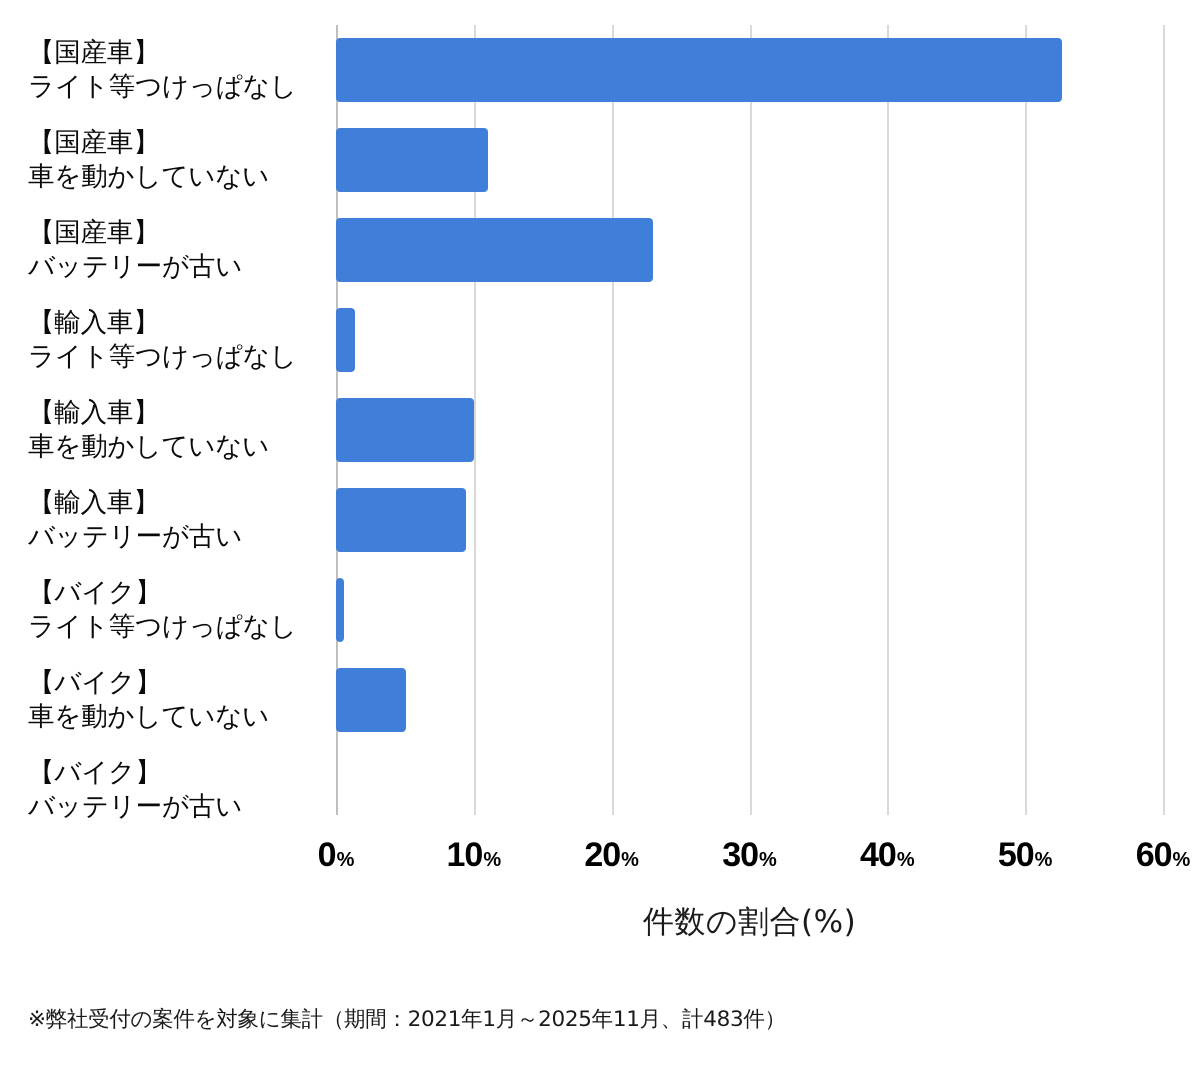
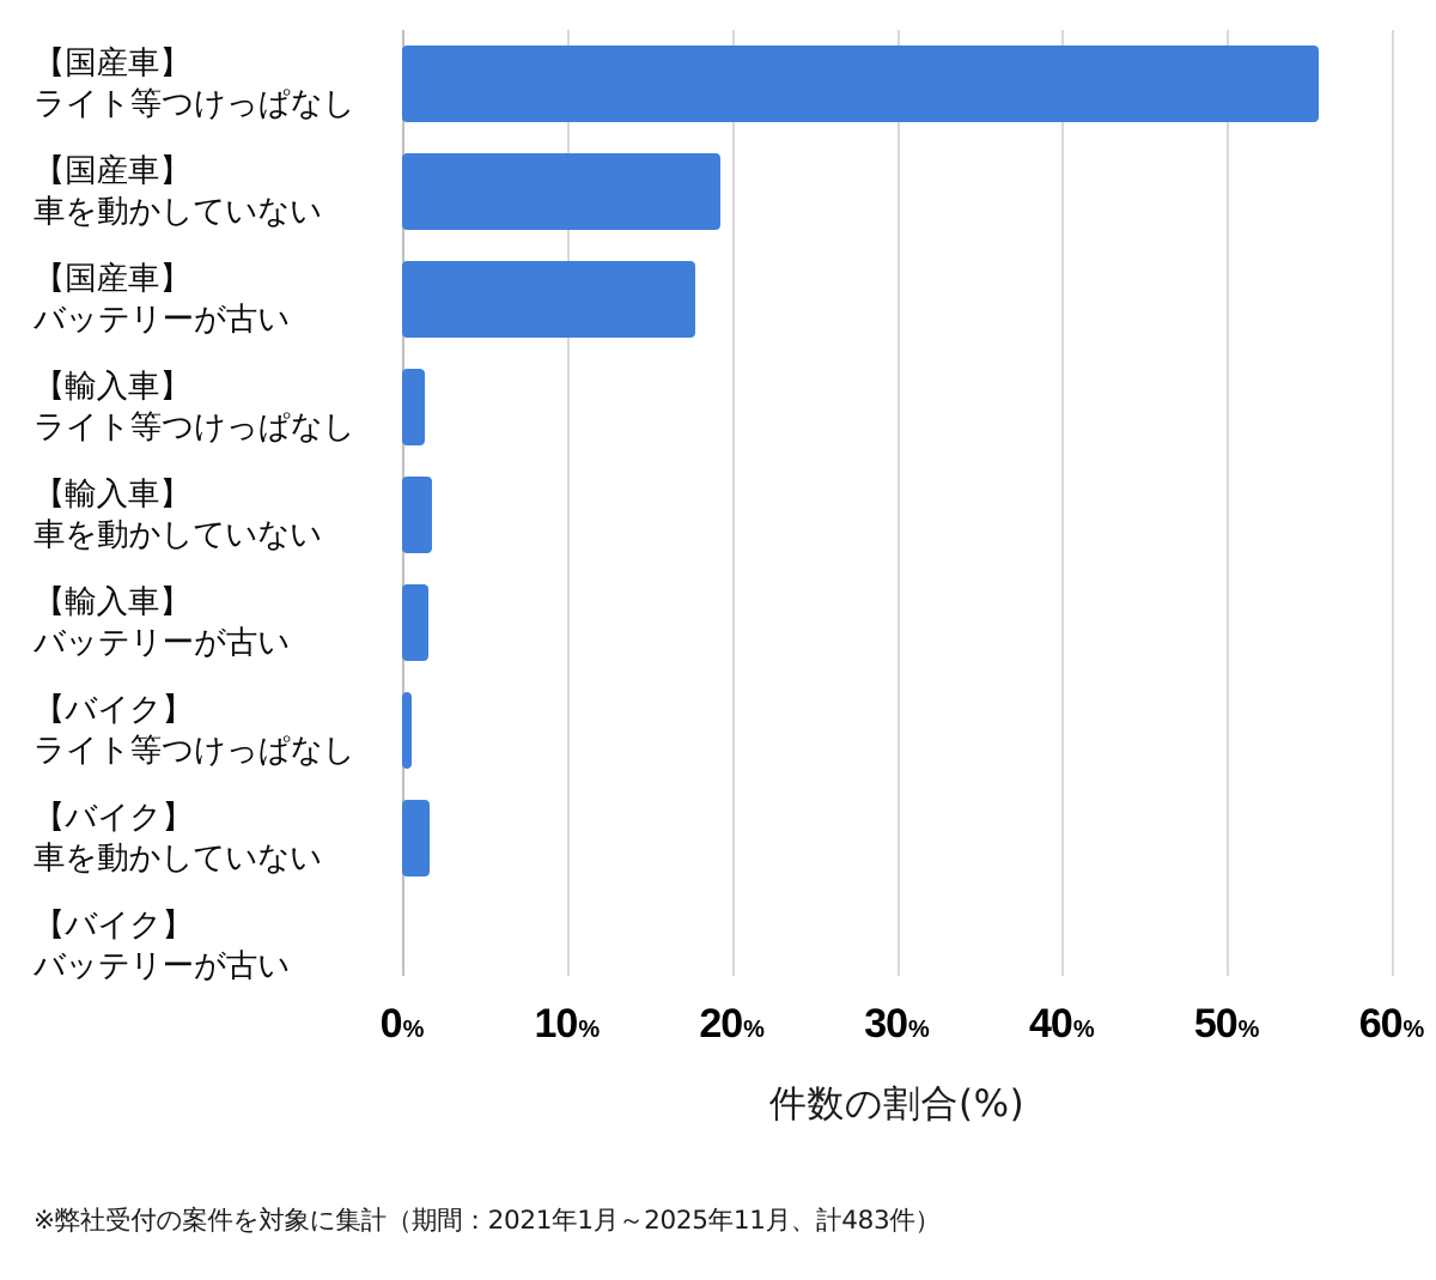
【国産車】 ライト等つけっぱなし: 52.7 -> 55.6
【国産車】 車を動かしていない: 11.0 -> 19.3
【国産車】 バッテリーが古い: 23.0 -> 17.8
【輸入車】 車を動かしていない: 10.0 -> 1.8
【輸入車】 バッテリーが古い: 9.4 -> 1.6
【バイク】 車を動かしていない: 5.1 -> 1.7
